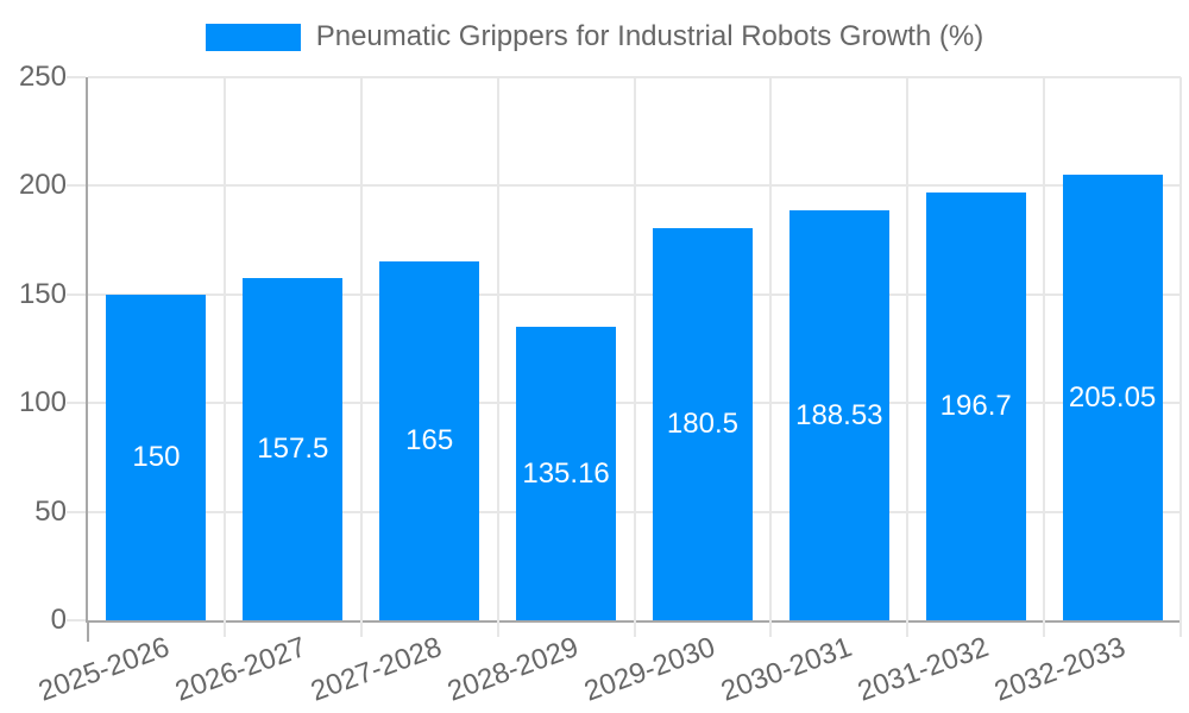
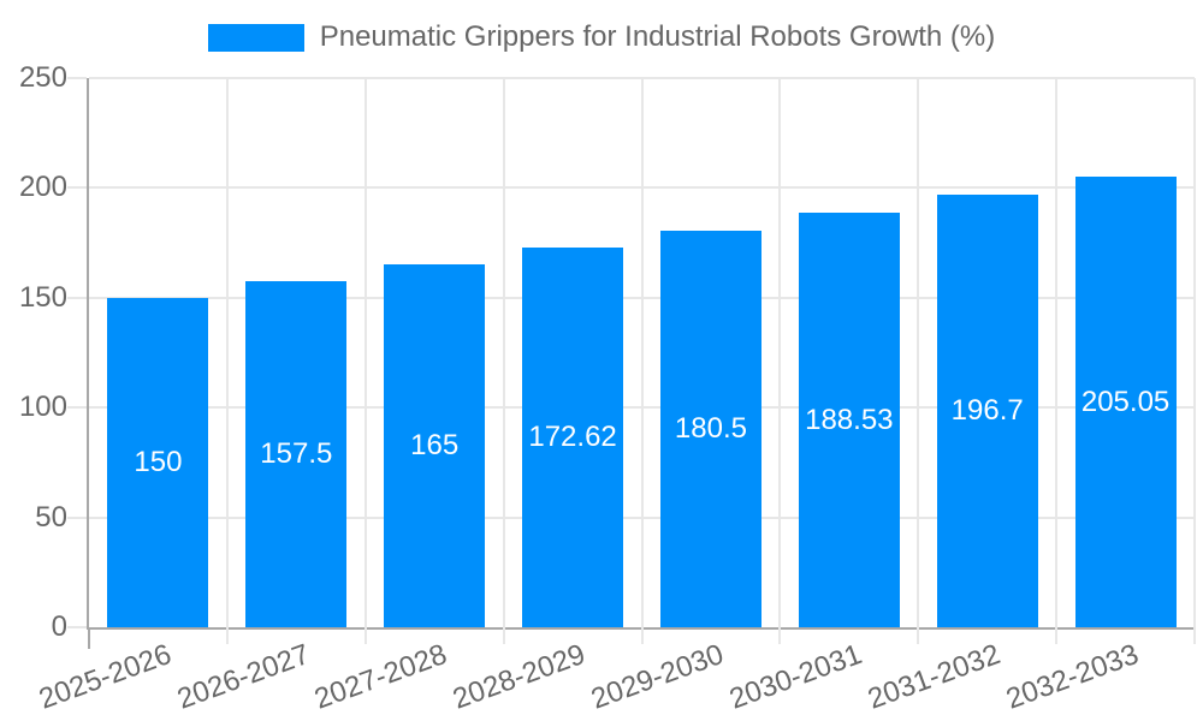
2028-2029: 135.16 -> 172.62
